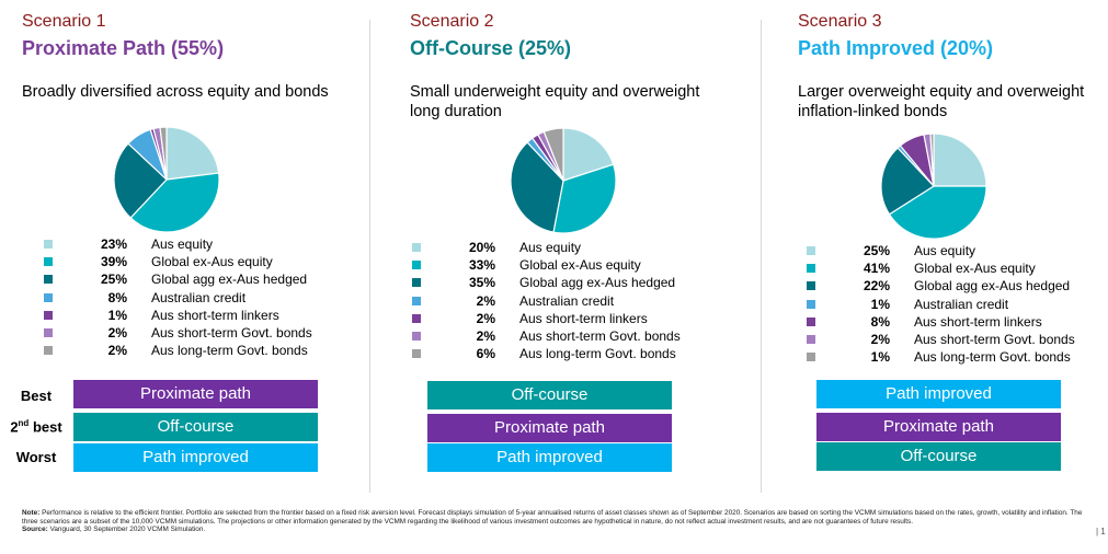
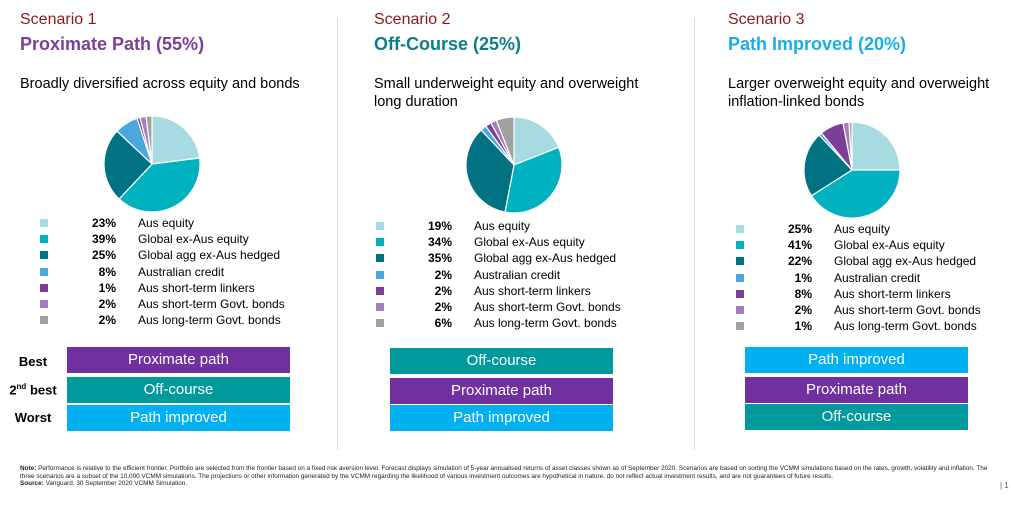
Off-Course (25%)/Aus equity: 20% -> 19%
Off-Course (25%)/Global ex-Aus equity: 33% -> 34%
